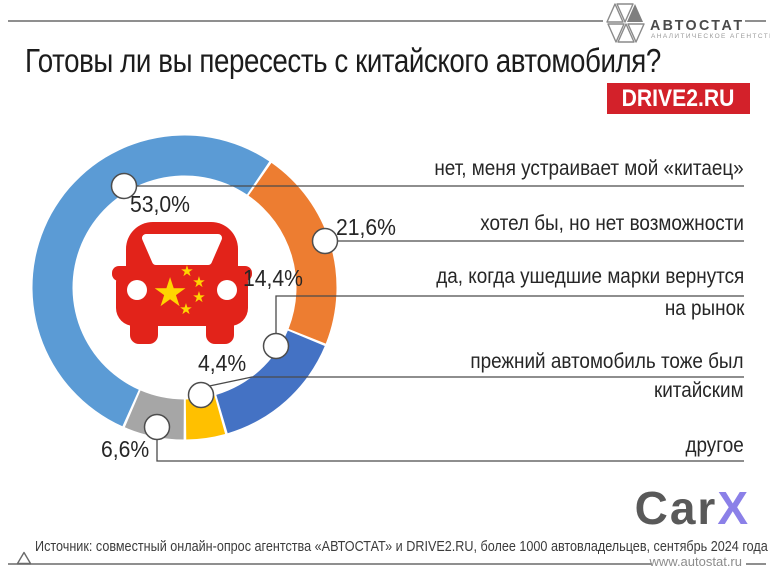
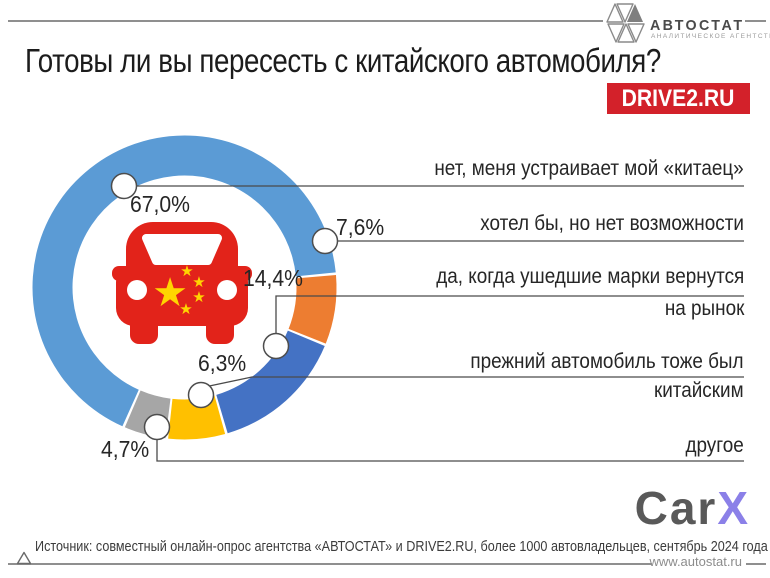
нет, меня устраивает мой «китаец»: 53,0% -> 67,0%
хотел бы, но нет возможности: 21,6% -> 7,6%
прежний автомобиль тоже был китайским: 4,4% -> 6,3%
другое: 6,6% -> 4,7%
